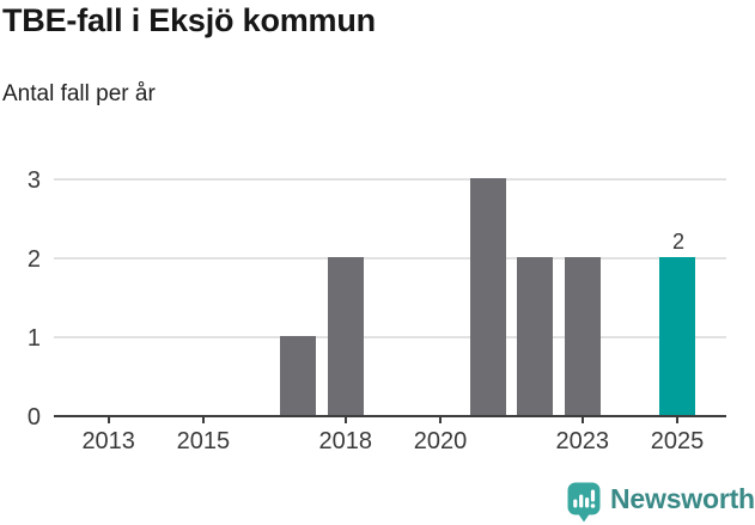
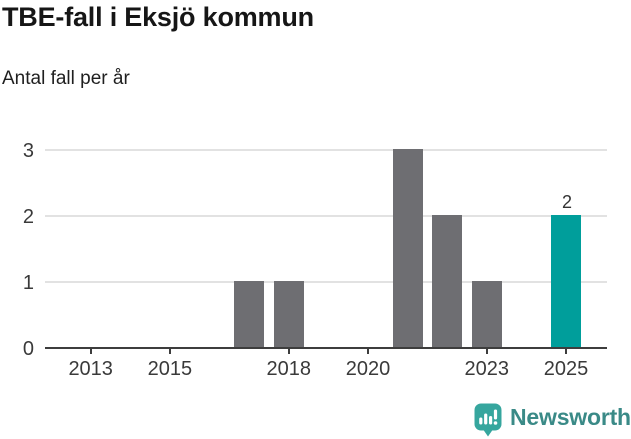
2018: 2 -> 1
2023: 2 -> 1
